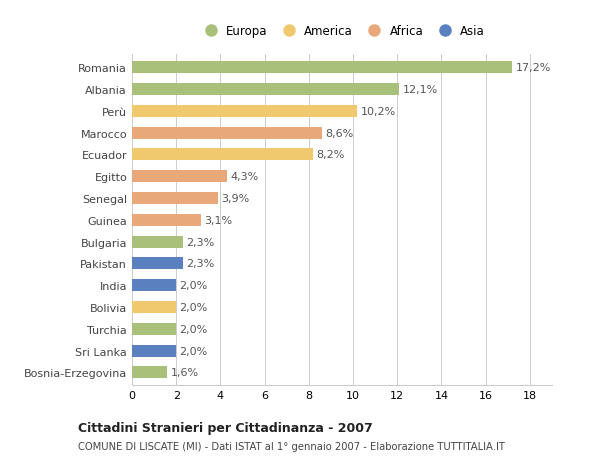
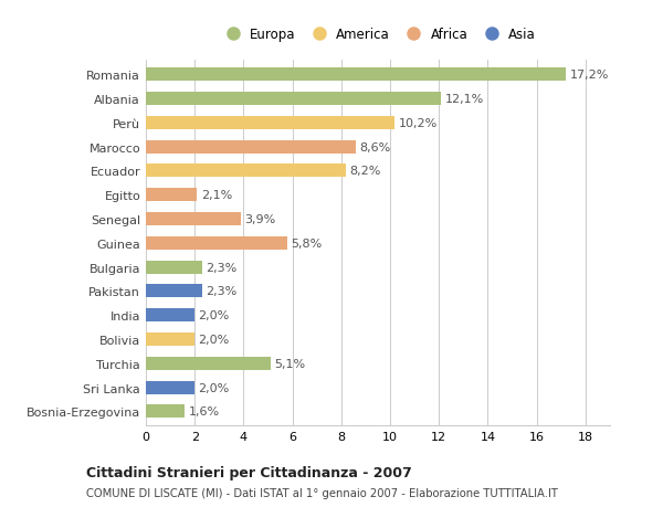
Egitto: 4,3% -> 2,1%
Guinea: 3,1% -> 5,8%
Turchia: 2,0% -> 5,1%
